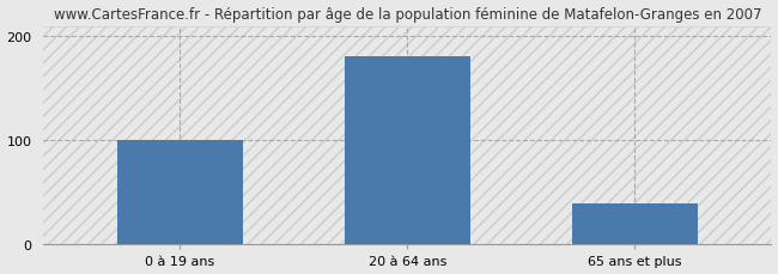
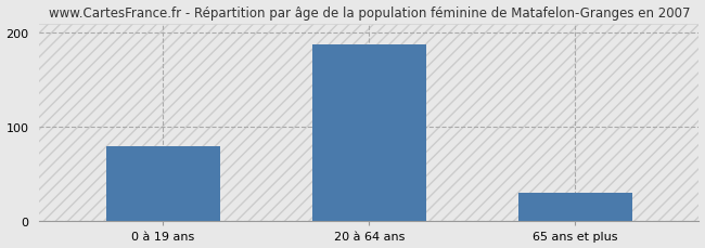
0 à 19 ans: 100 -> 80
20 à 64 ans: 181 -> 188
65 ans et plus: 40 -> 30
